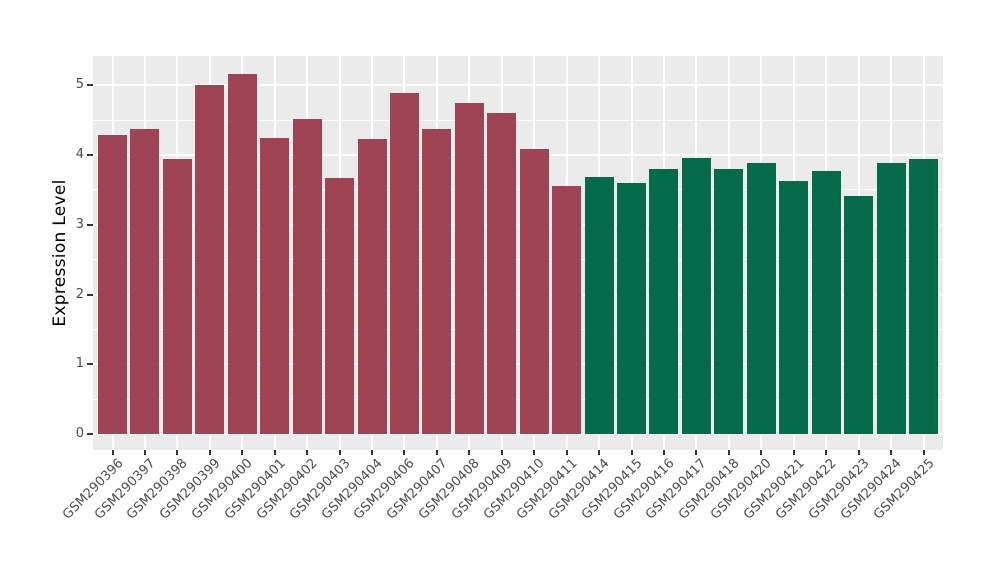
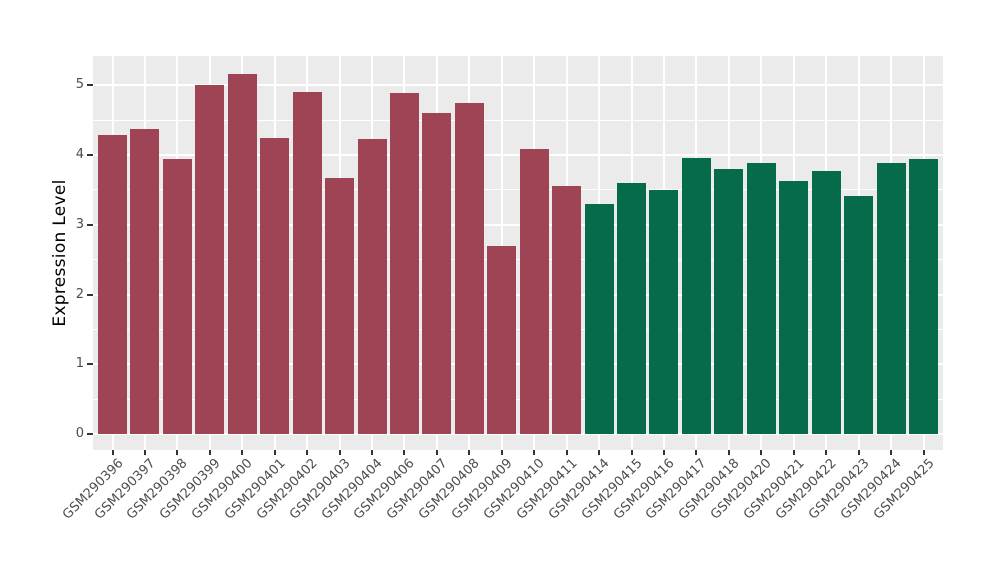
GSM290402: 4.5 -> 4.9
GSM290407: 4.4 -> 4.6
GSM290409: 4.6 -> 2.7
GSM290414: 3.7 -> 3.3
GSM290416: 3.8 -> 3.5
